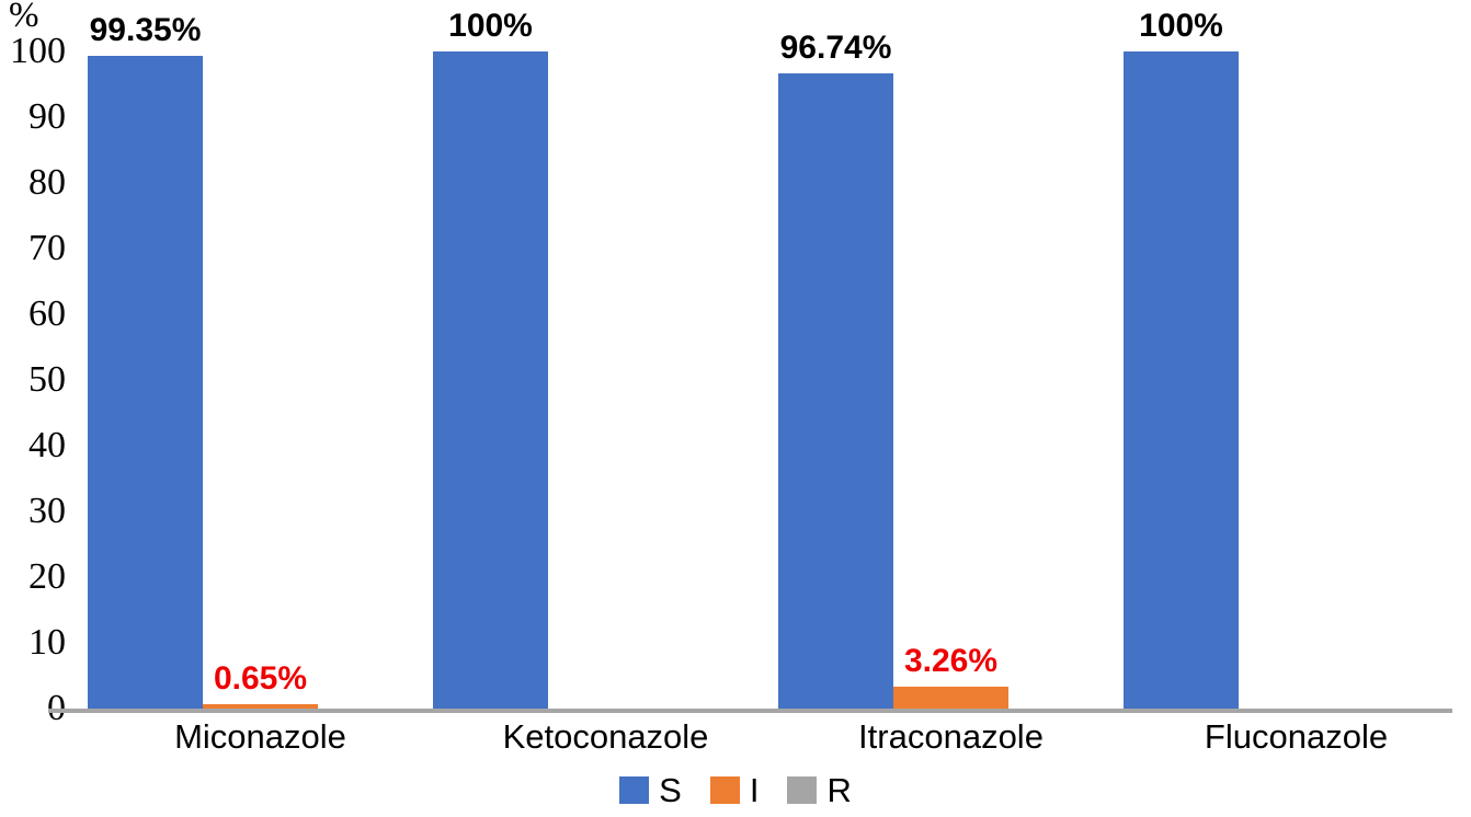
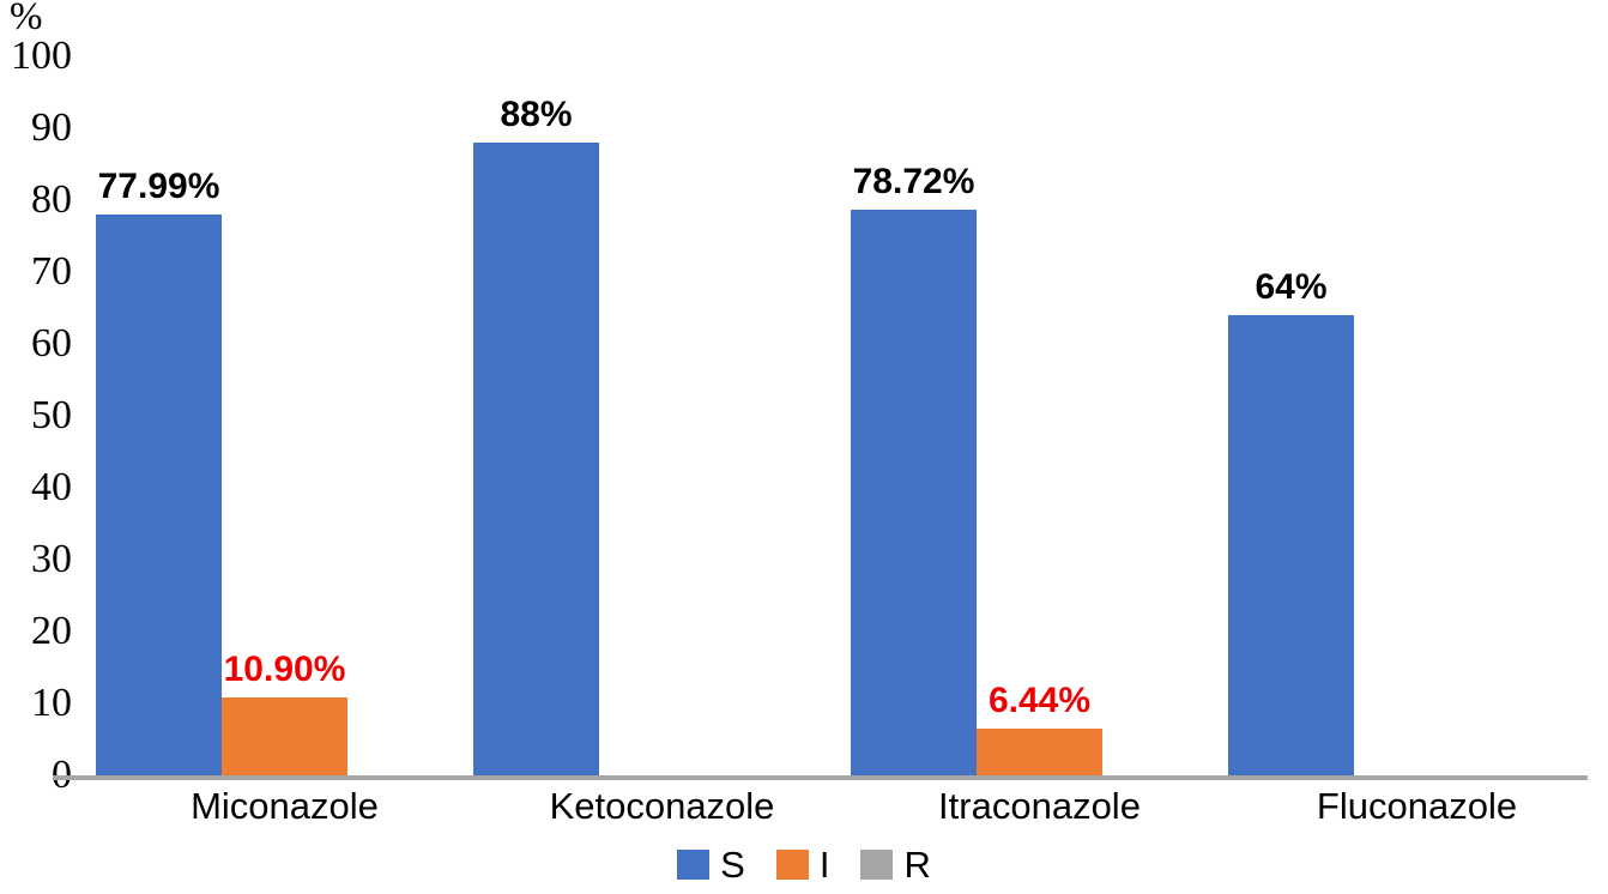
S/Miconazole: 99.35% -> 77.99%
I/Miconazole: 0.65% -> 10.90%
S/Ketoconazole: 100% -> 88%
S/Itraconazole: 96.74% -> 78.72%
I/Itraconazole: 3.26% -> 6.44%
S/Fluconazole: 100% -> 64%
